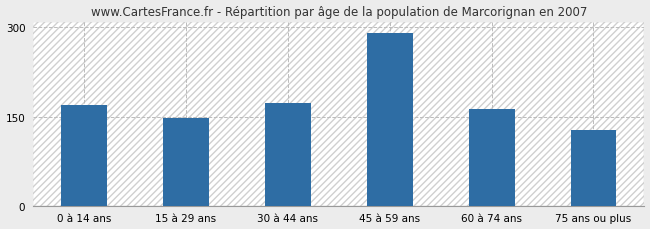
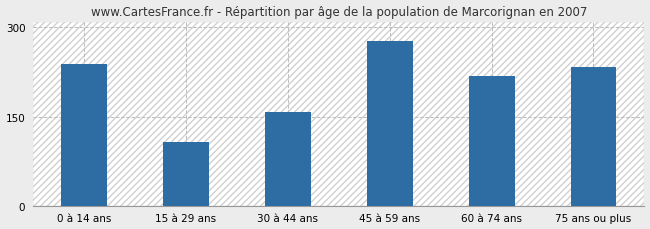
0 à 14 ans: 170 -> 238
15 à 29 ans: 147 -> 108
30 à 44 ans: 173 -> 158
45 à 59 ans: 291 -> 278
60 à 74 ans: 163 -> 218
75 ans ou plus: 128 -> 234
